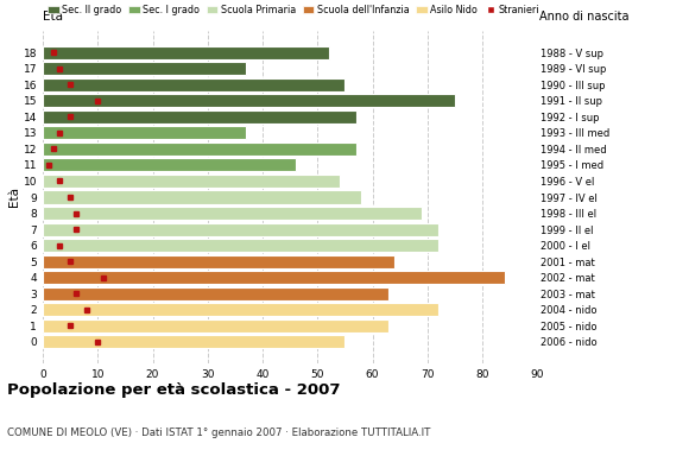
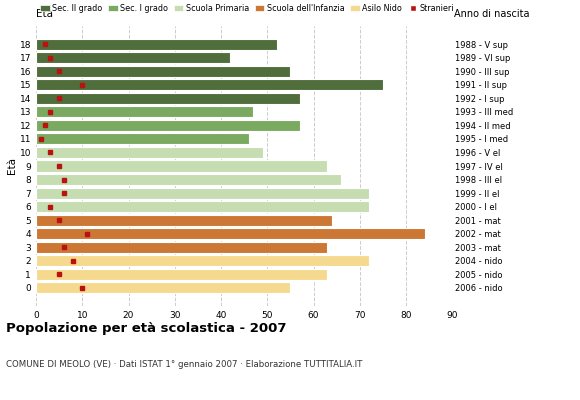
17: 37 -> 42
13: 37 -> 47
10: 54 -> 49
9: 58 -> 63
8: 69 -> 66
